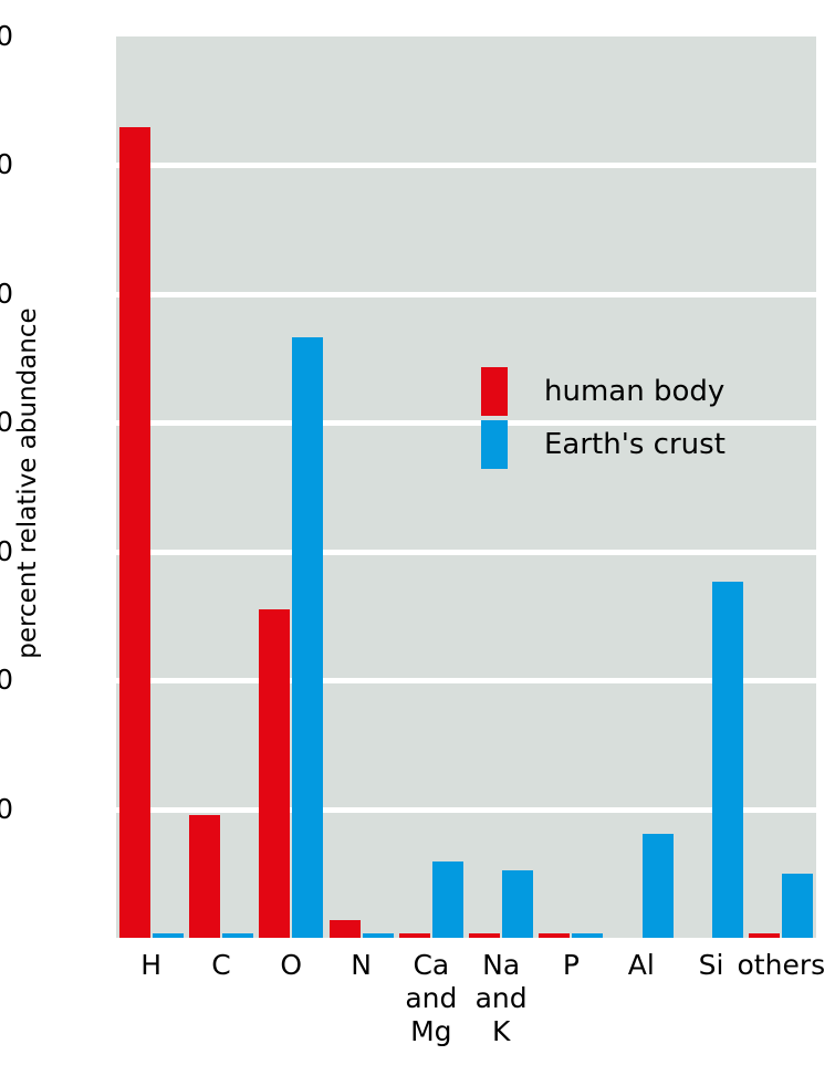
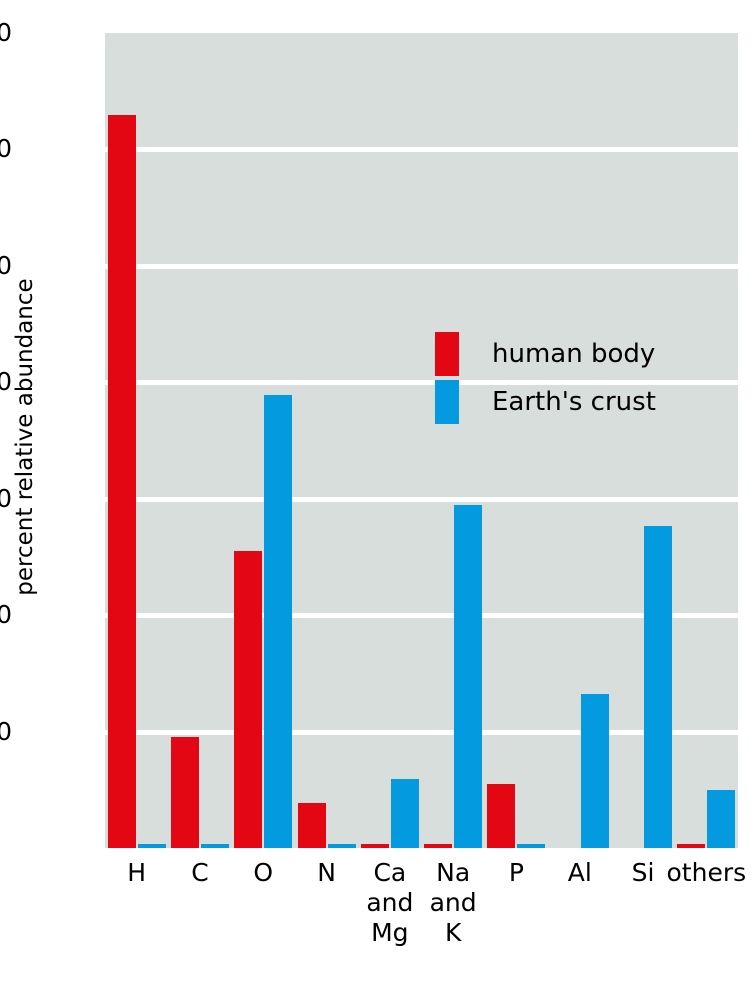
Earth's crust/O: 46.6 -> 38.9
human body/N: 1.4 -> 3.9
Earth's crust/Na and K: 5.2 -> 29.5
human body/P: 0.2 -> 5.5
Earth's crust/Al: 8.1 -> 13.2
